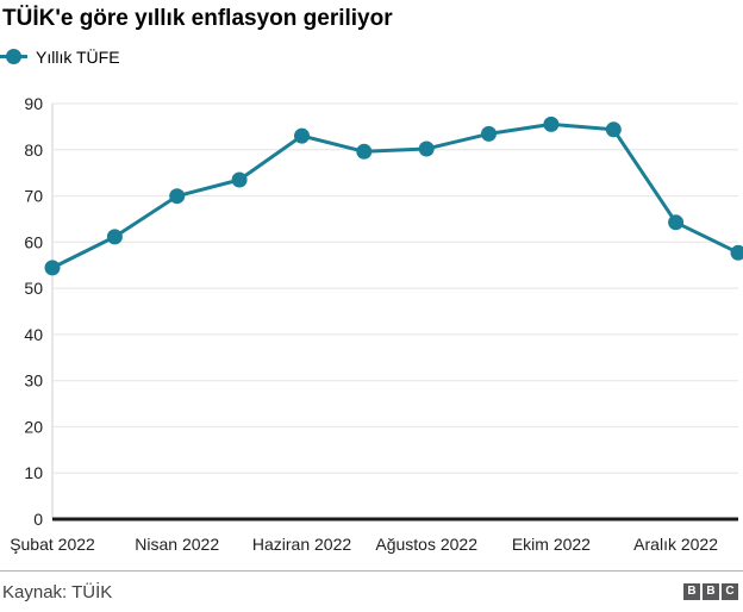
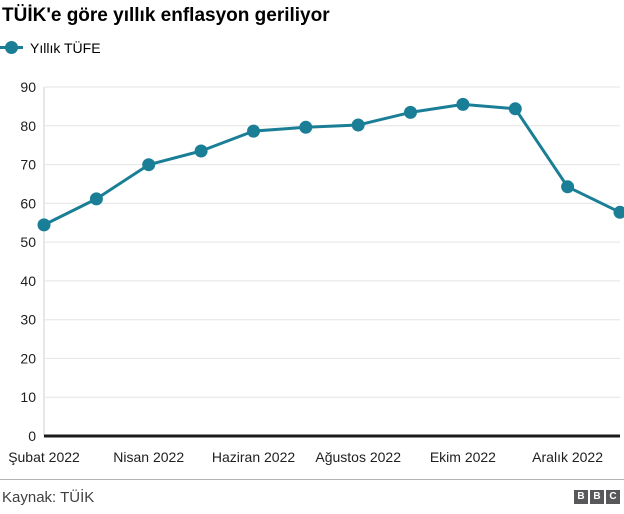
Haziran 2022: 83 -> 79
